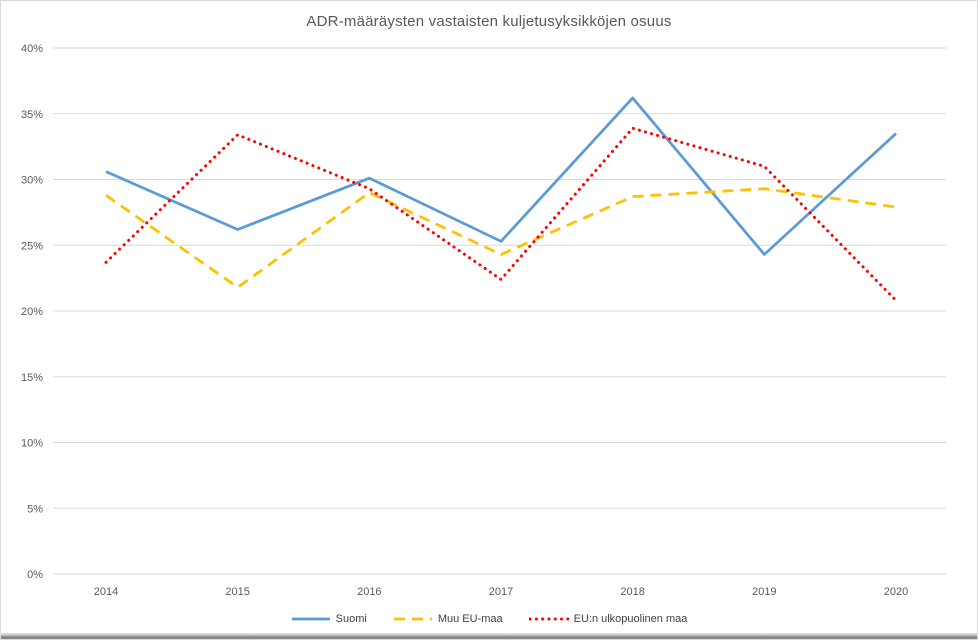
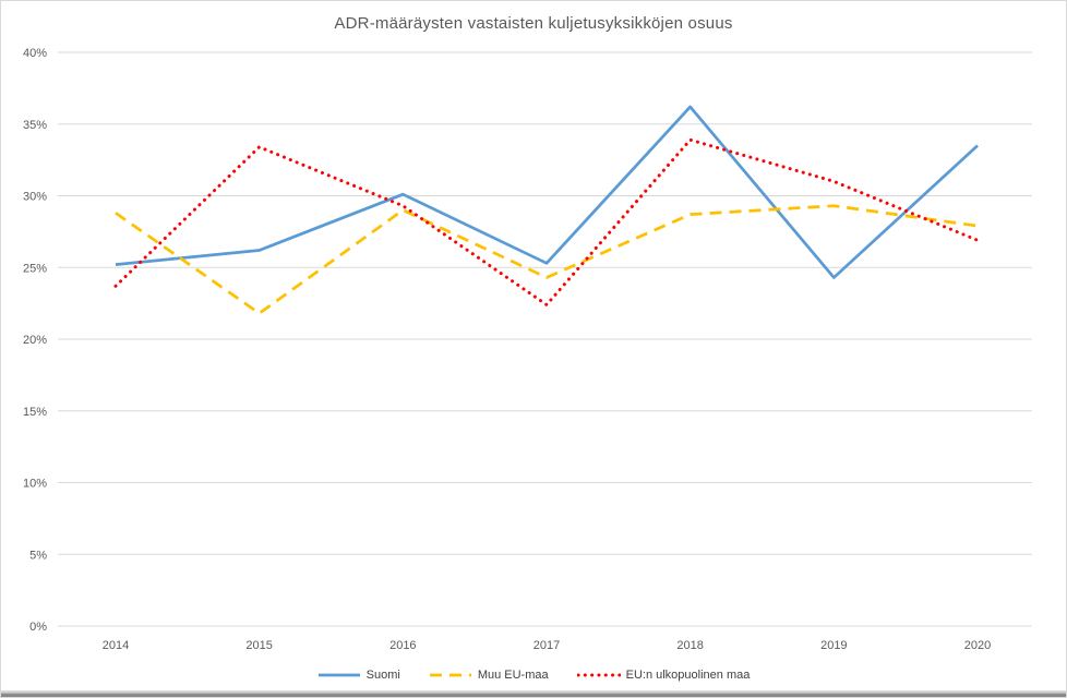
Suomi/2014: 30.6% -> 25.2%
EU:n ulkopuolinen maa/2020: 20.8% -> 26.9%
